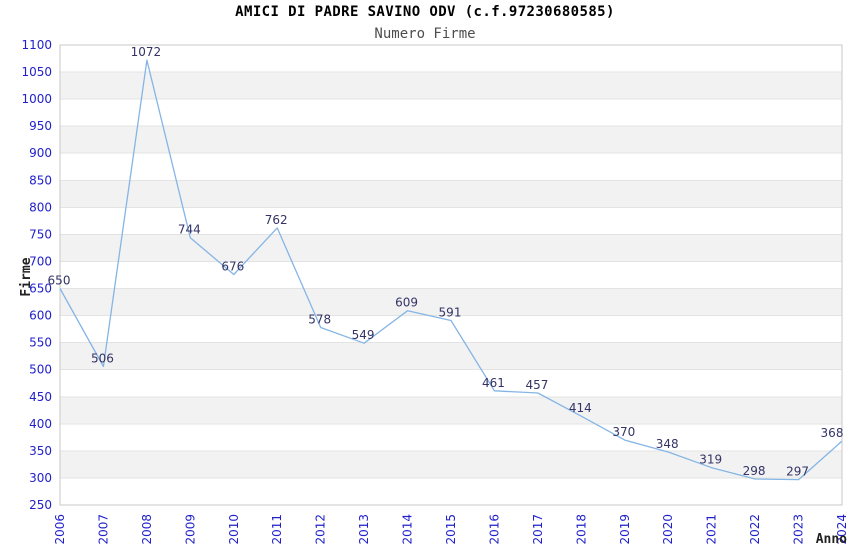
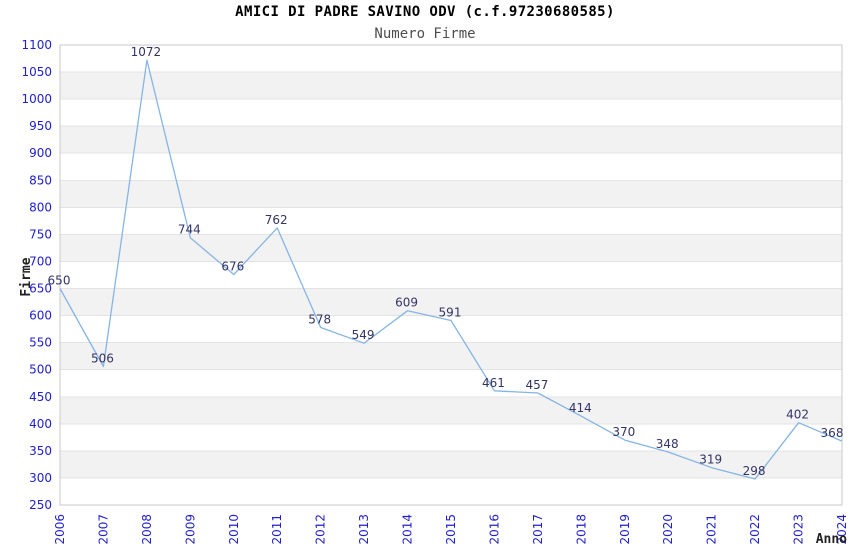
2023: 297 -> 402
